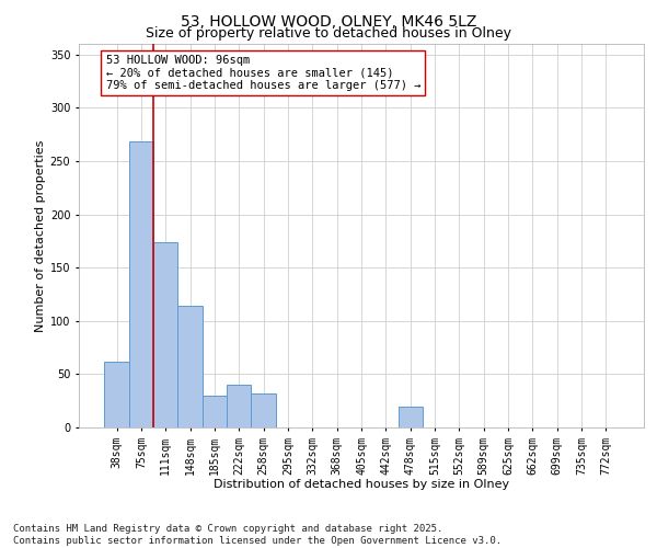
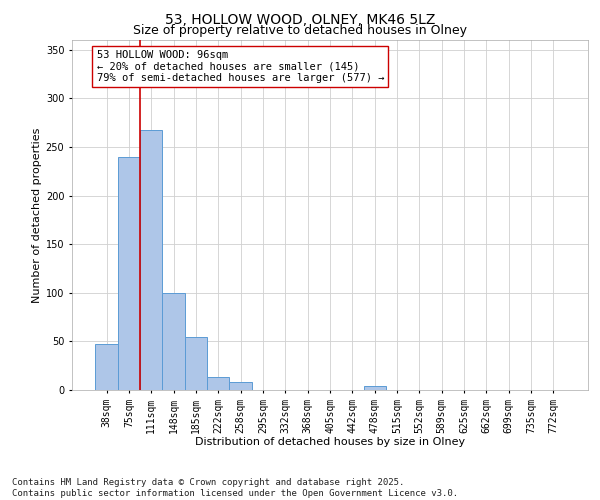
38sqm: 62 -> 47
75sqm: 268 -> 240
111sqm: 174 -> 267
148sqm: 114 -> 100
185sqm: 30 -> 55
222sqm: 40 -> 13
258sqm: 32 -> 8
478sqm: 20 -> 4
